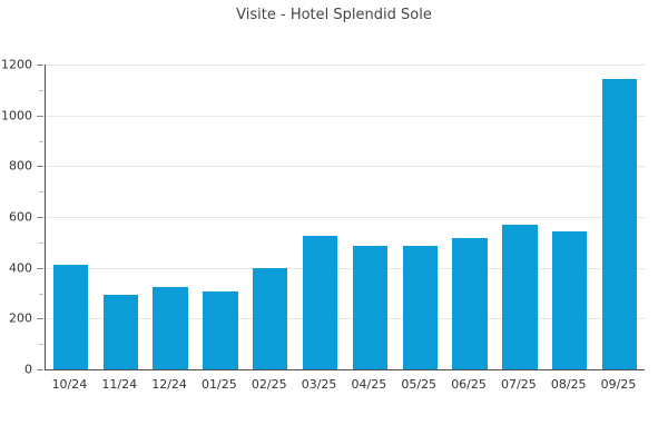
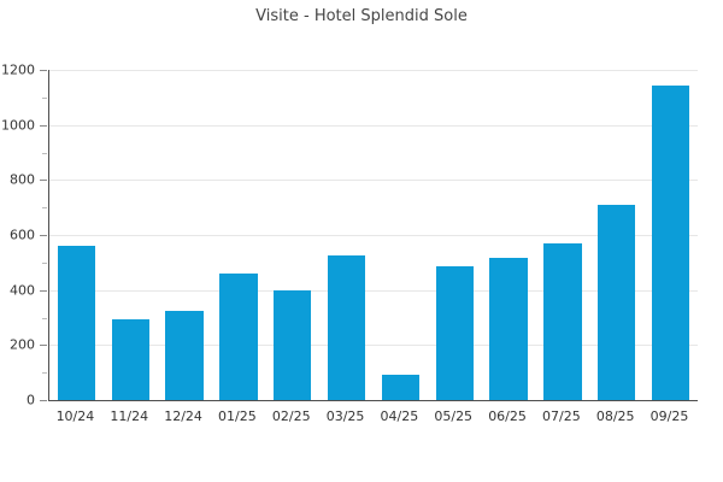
10/24: 410 -> 560
01/25: 300 -> 460
04/25: 480 -> 90
08/25: 540 -> 710
